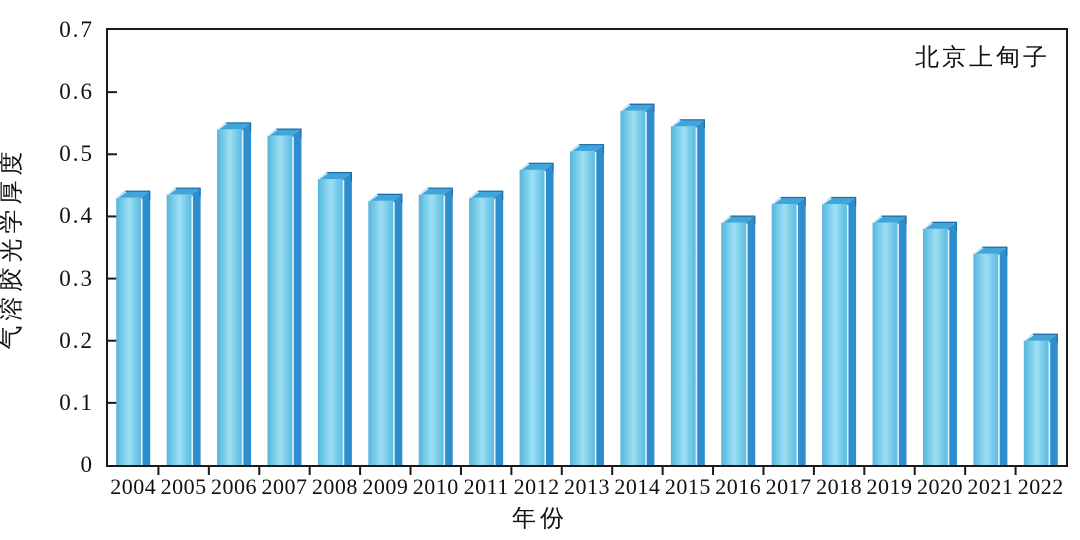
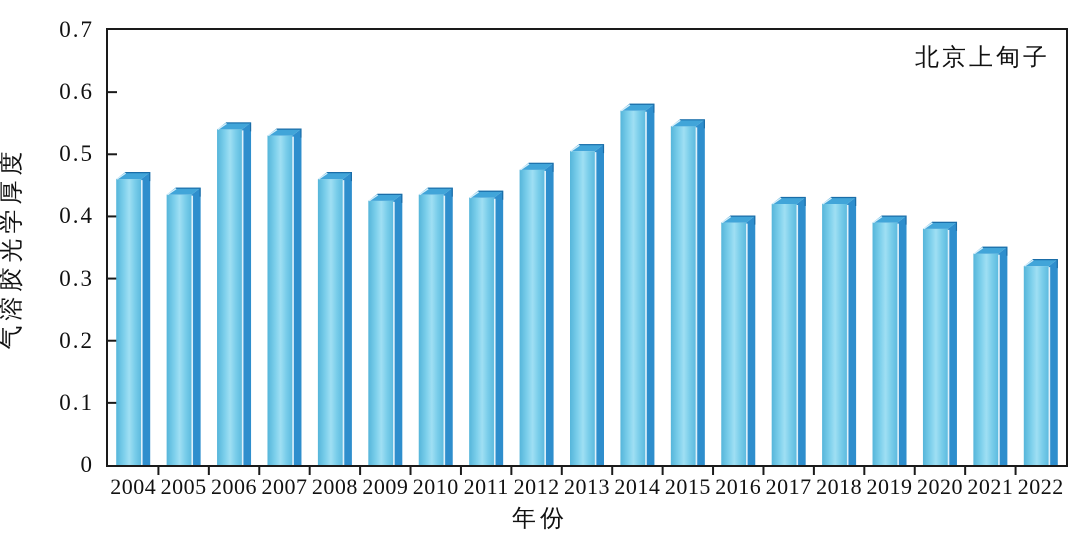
2004: 0.43 -> 0.46
2022: 0.20 -> 0.32
